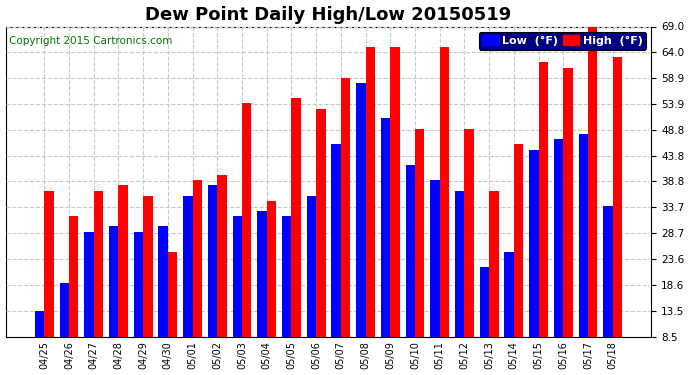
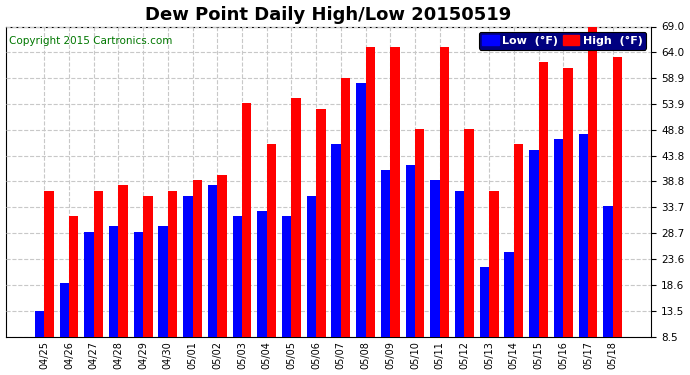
High (°F)/04/30: 25 -> 37
High (°F)/05/04: 35 -> 46
Low (°F)/05/09: 51.2 -> 41.0
